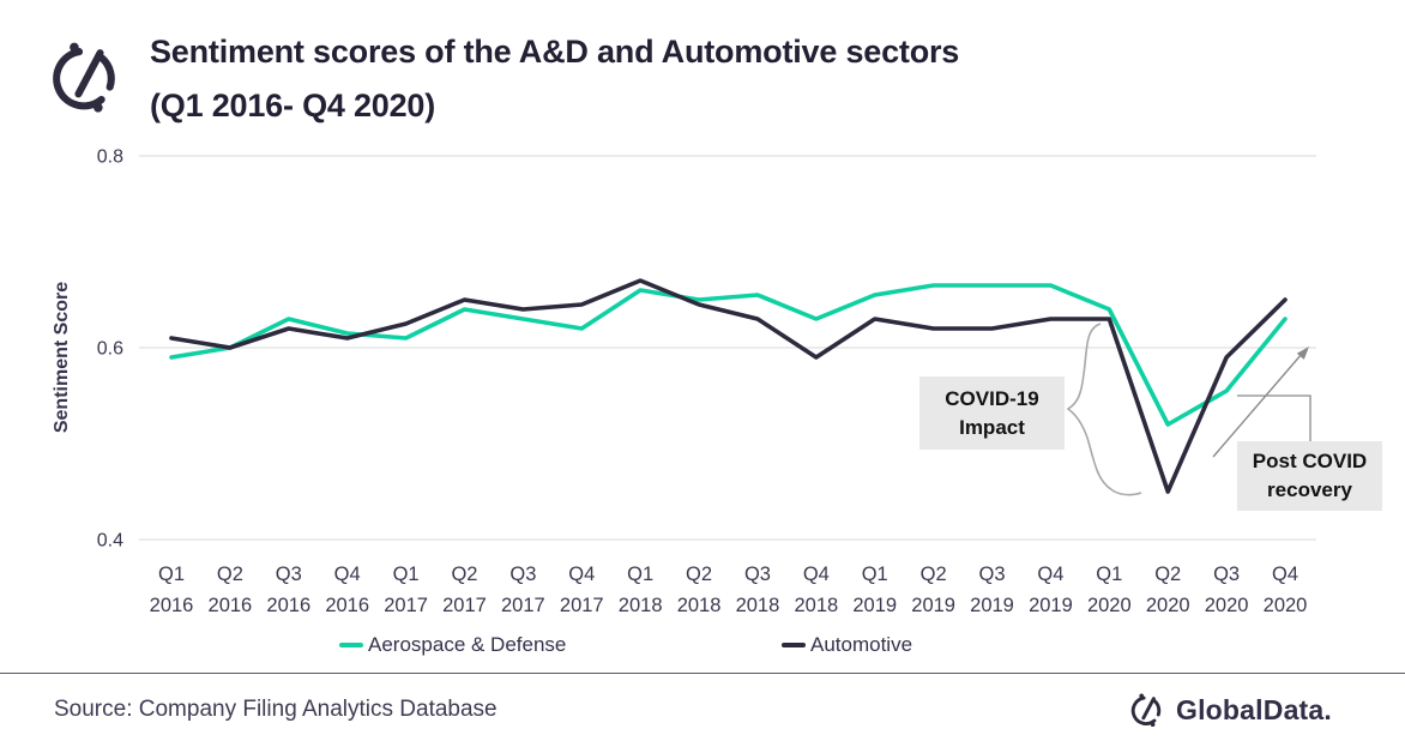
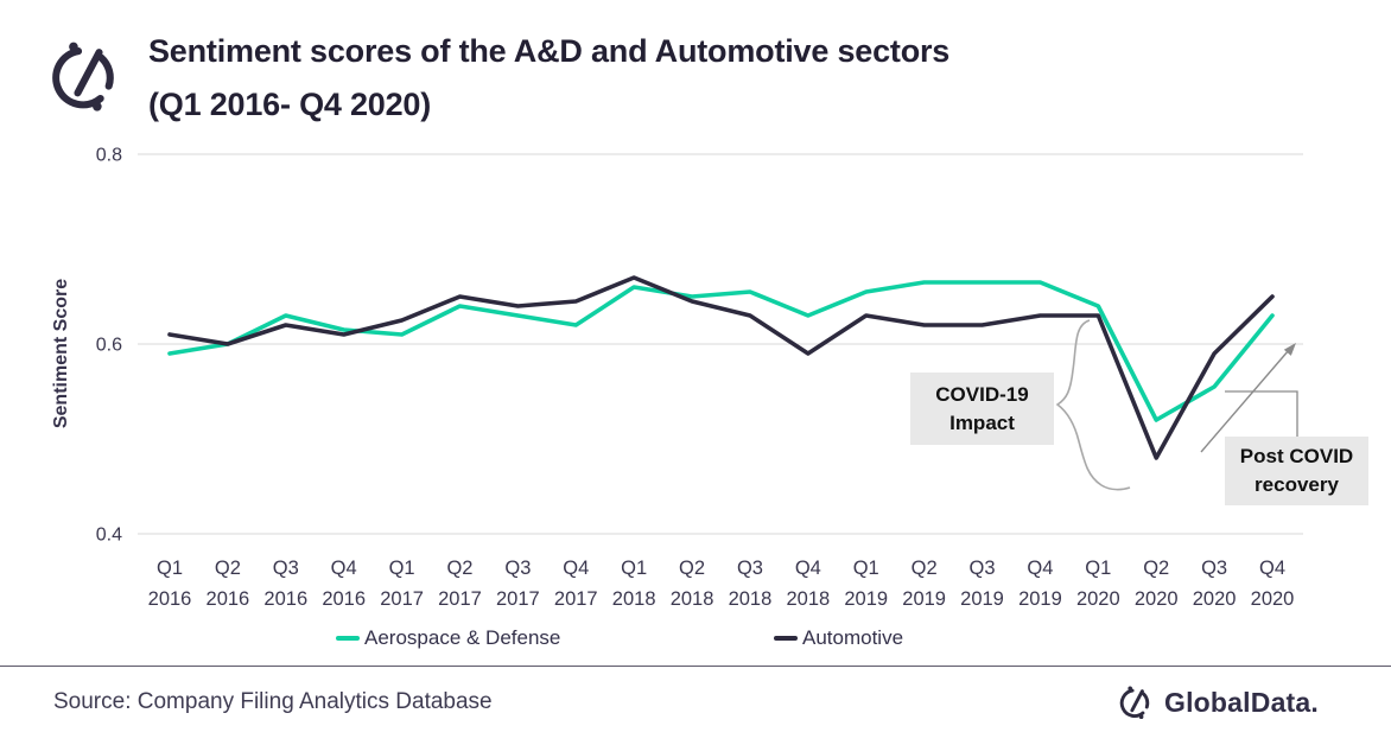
Automotive/Q2 2020: 0.45 -> 0.48
